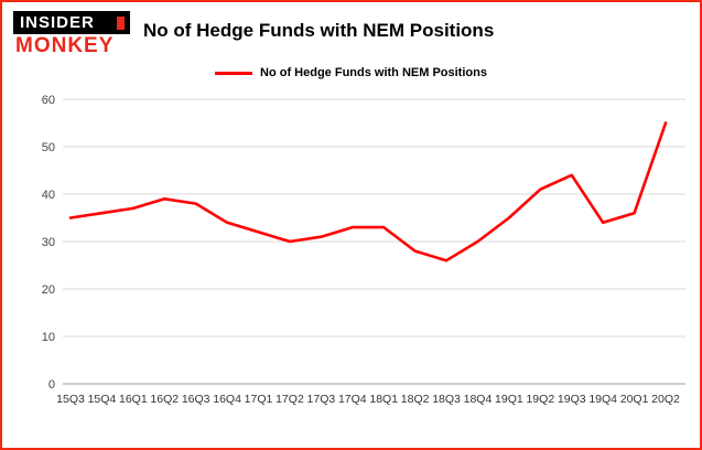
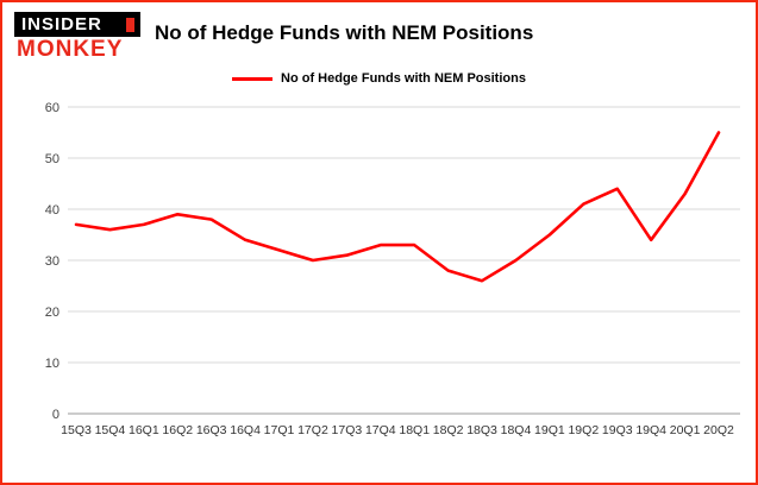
15Q3: 35 -> 37
20Q1: 36 -> 43
